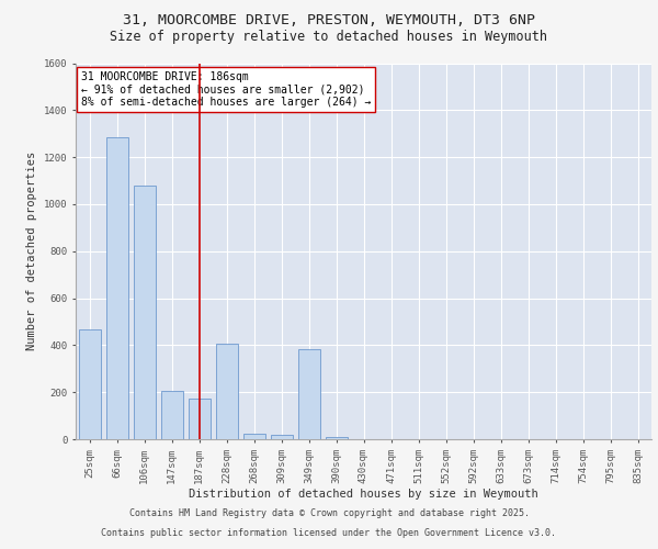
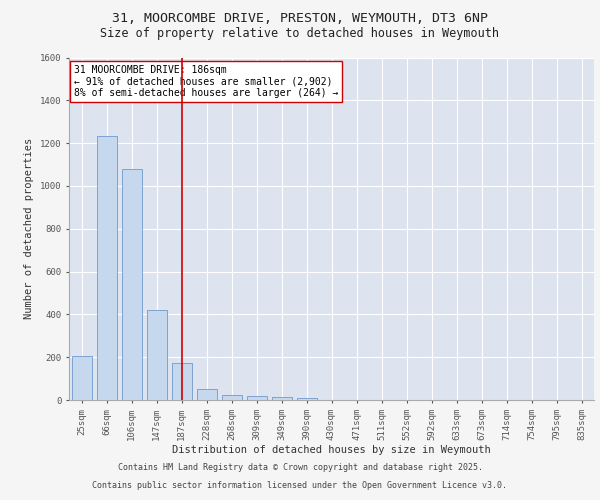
25sqm: 465 -> 205
66sqm: 1285 -> 1235
147sqm: 205 -> 420
228sqm: 405 -> 50
349sqm: 385 -> 15
